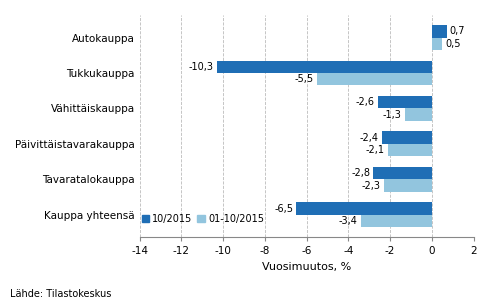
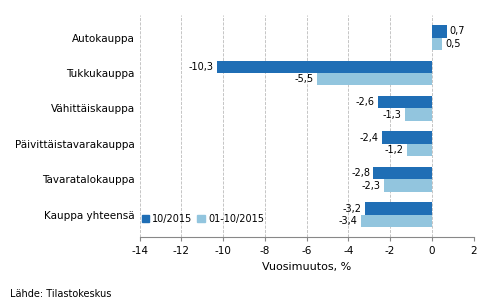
01-10/2015/Päivittäistavarakauppa: -2,1 -> -1,2
10/2015/Kauppa yhteensä: -6,5 -> -3,2
